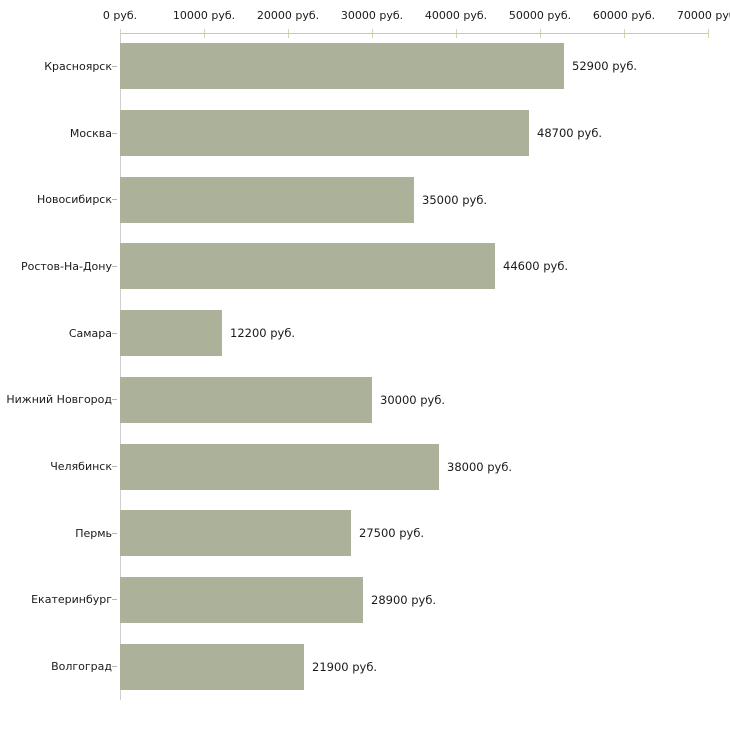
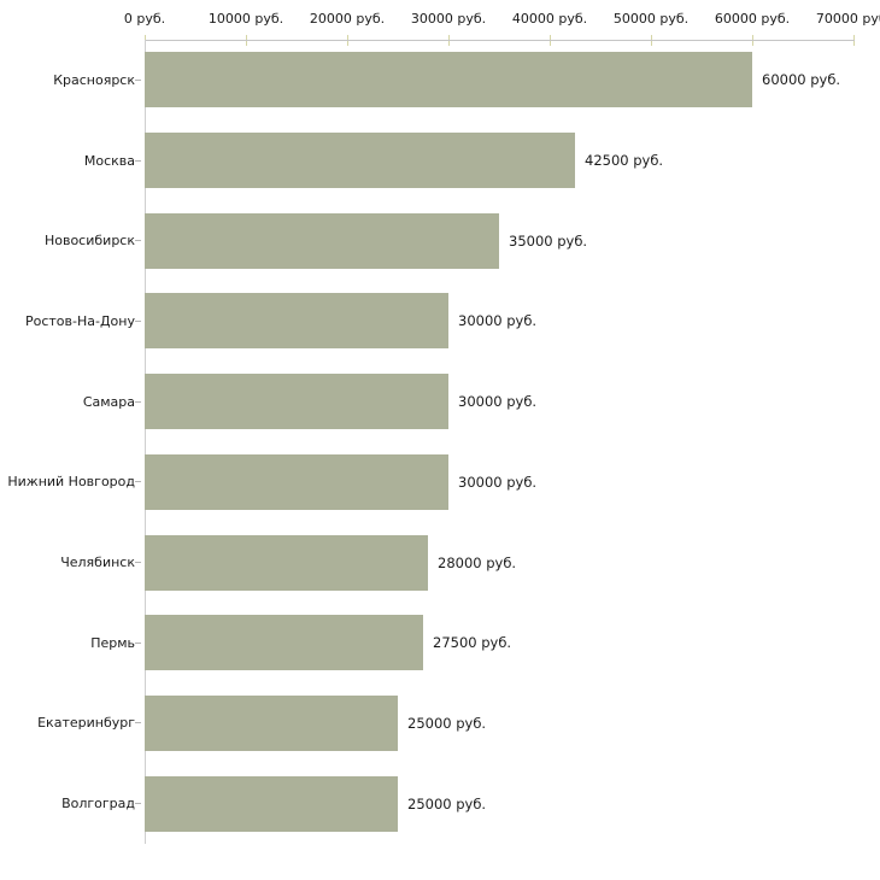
Красноярск: 52900 -> 60000
Москва: 48700 -> 42500
Ростов-На-Дону: 44600 -> 30000
Самара: 12200 -> 30000
Челябинск: 38000 -> 28000
Екатеринбург: 28900 -> 25000
Волгоград: 21900 -> 25000
